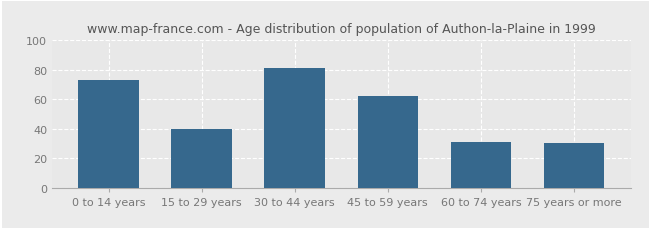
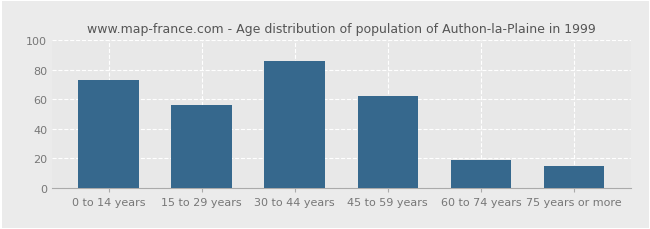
15 to 29 years: 40 -> 56
30 to 44 years: 81 -> 86
60 to 74 years: 31 -> 19
75 years or more: 30 -> 15
